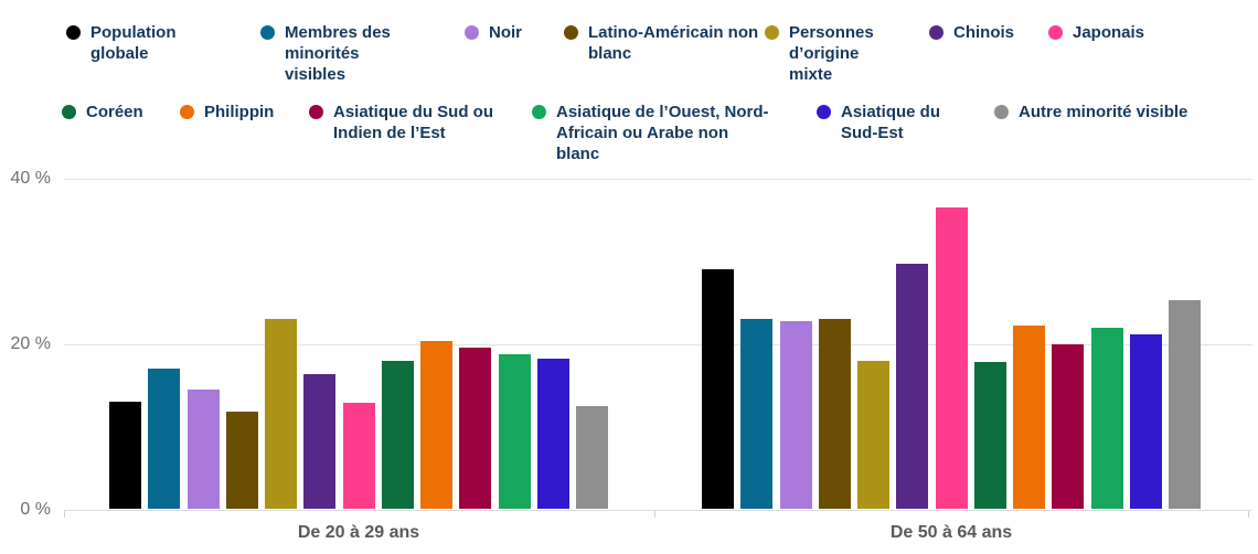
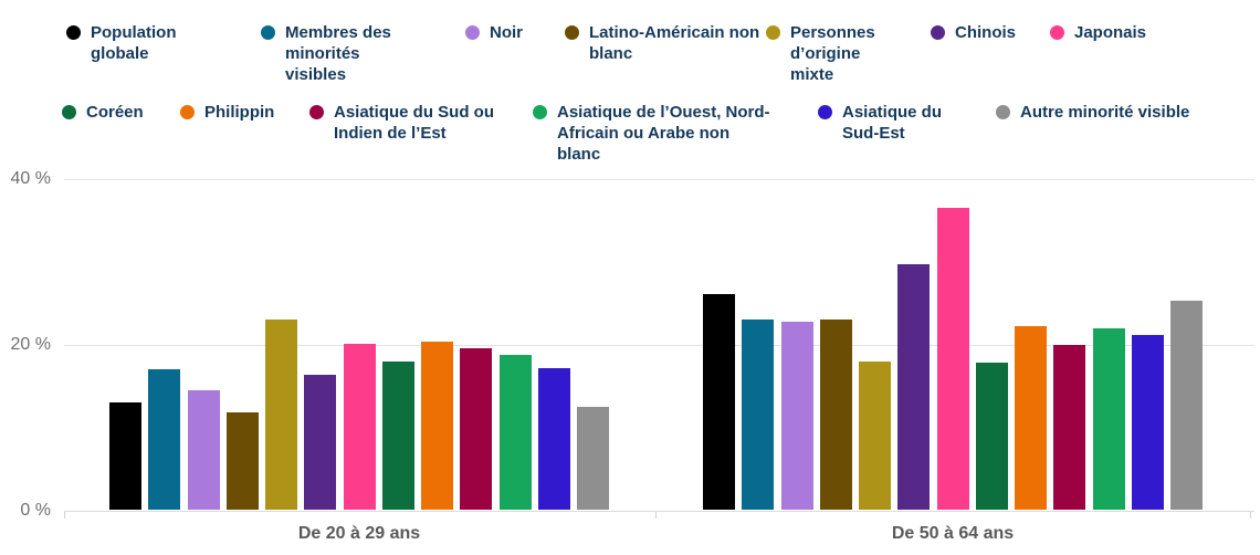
Japonais/De 20 à 29 ans: 13% -> 20%
Asiatique du Sud-Est/De 20 à 29 ans: 18% -> 17%
Population globale/De 50 à 64 ans: 29% -> 26%
